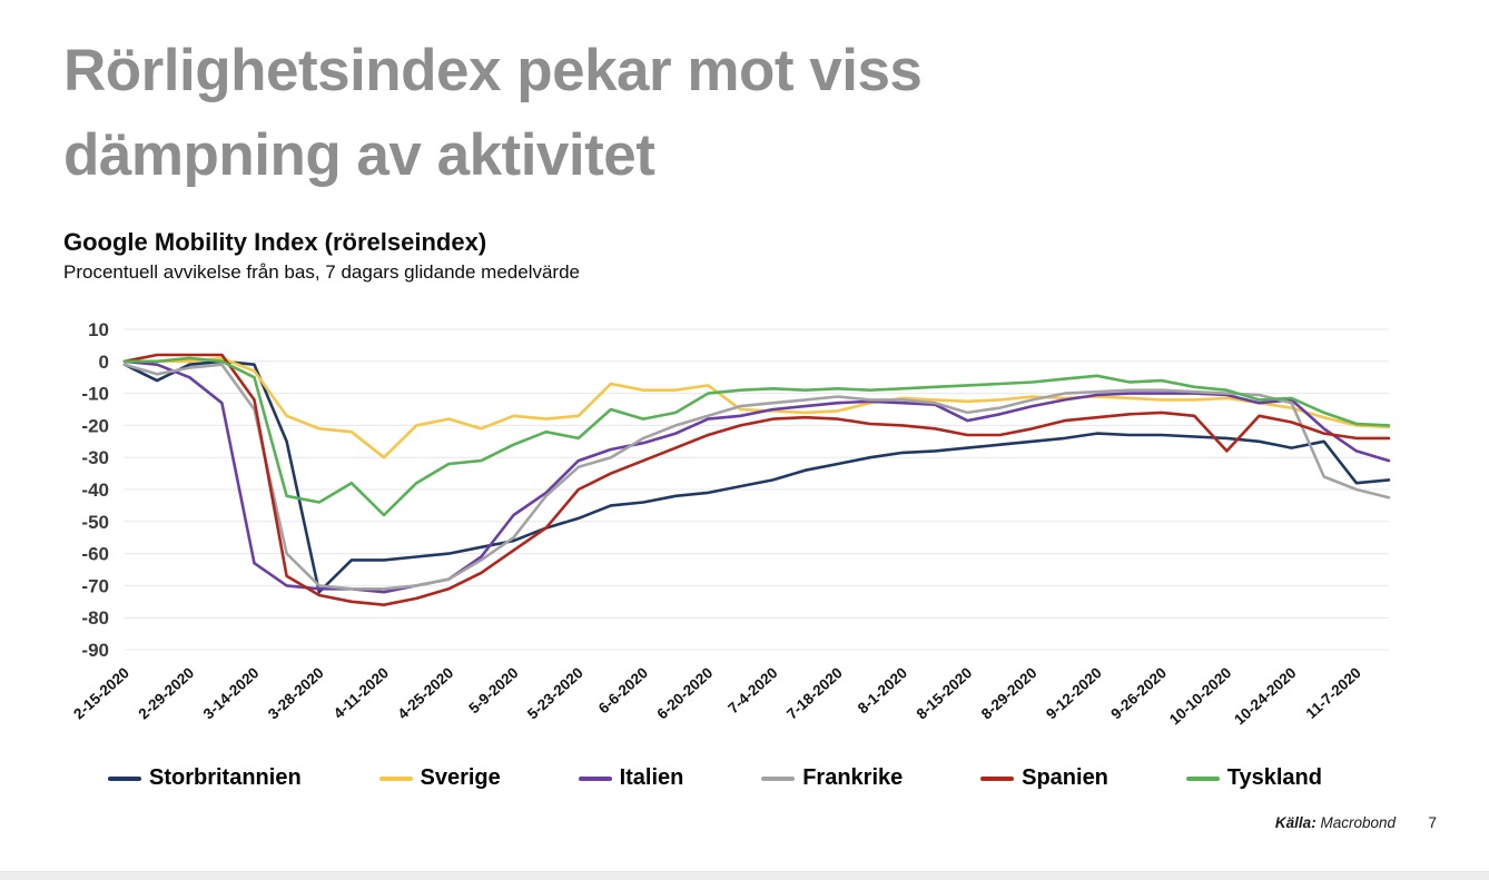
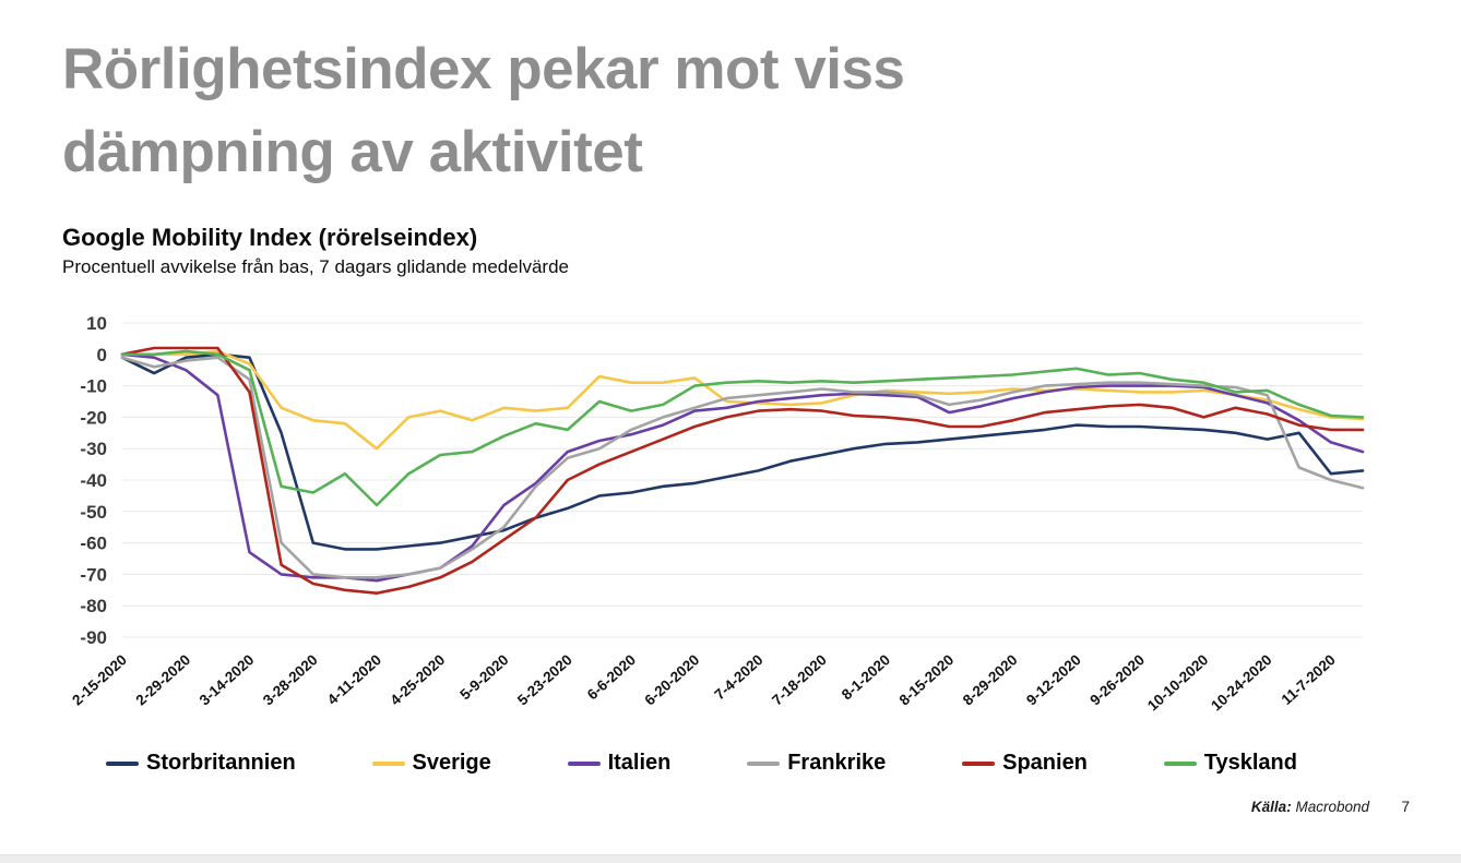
Frankrike/3-14-2020: -15 -> -8
Storbritannien/3-28-2020: -72 -> -60
Spanien/10-10-2020: -28 -> -20
Italien/10-24-2020: -12 -> -16
